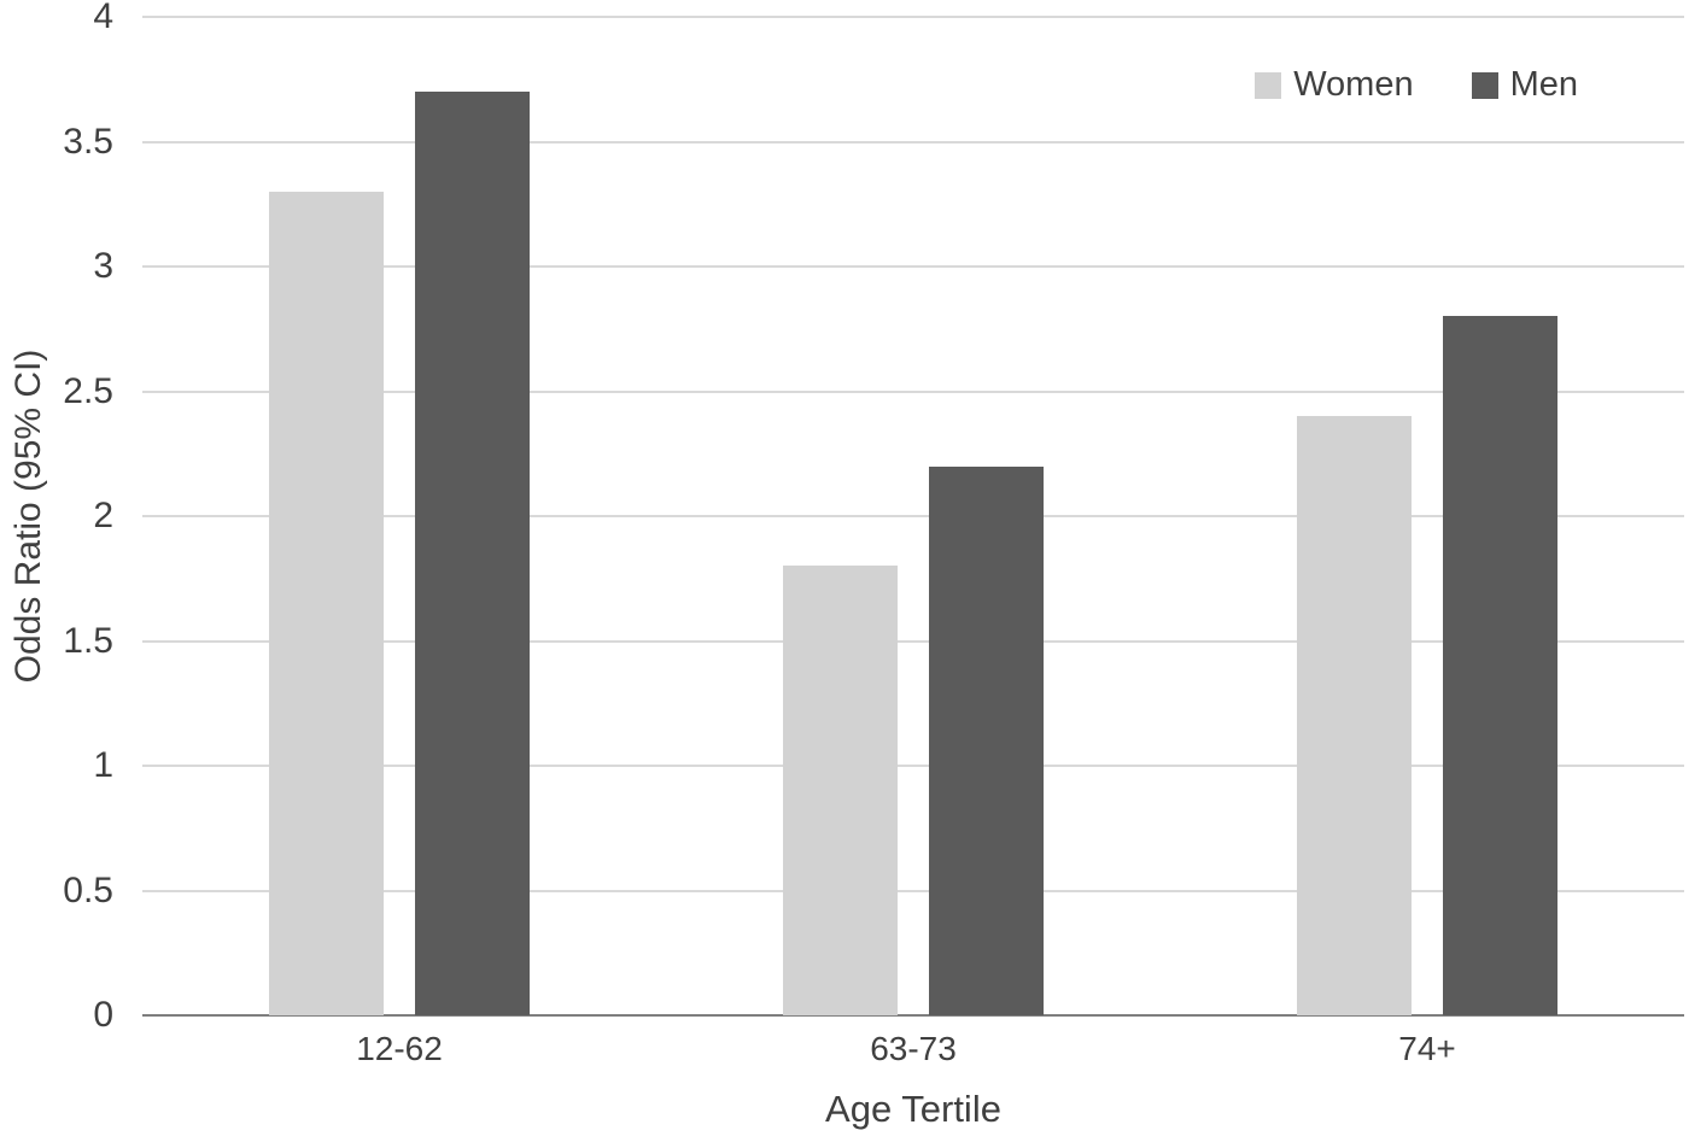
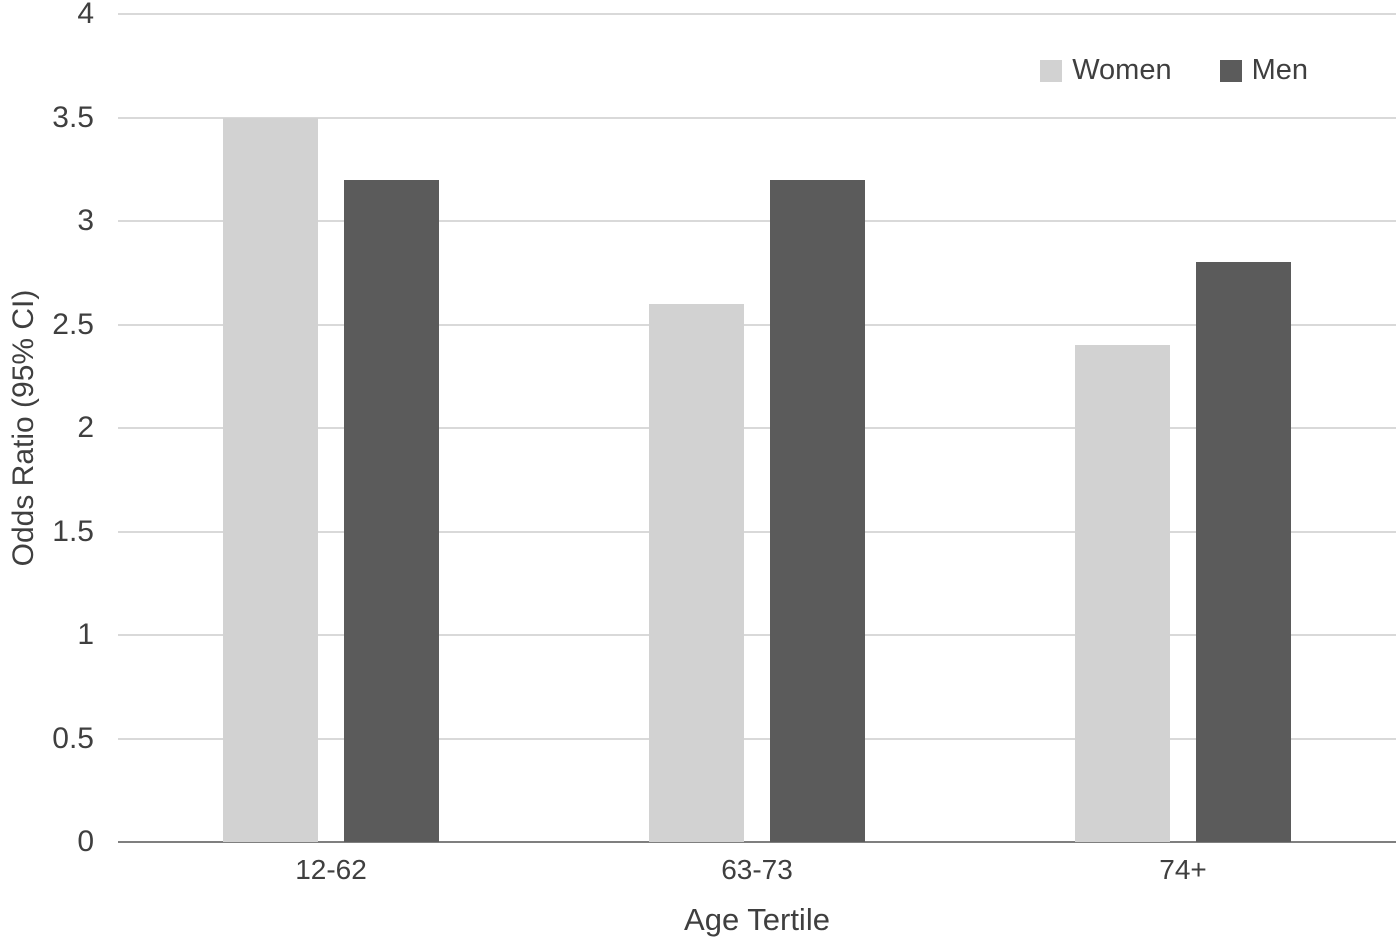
Women/12-62: 3.3 -> 3.5
Men/12-62: 3.7 -> 3.2
Women/63-73: 1.8 -> 2.6
Men/63-73: 2.2 -> 3.2
